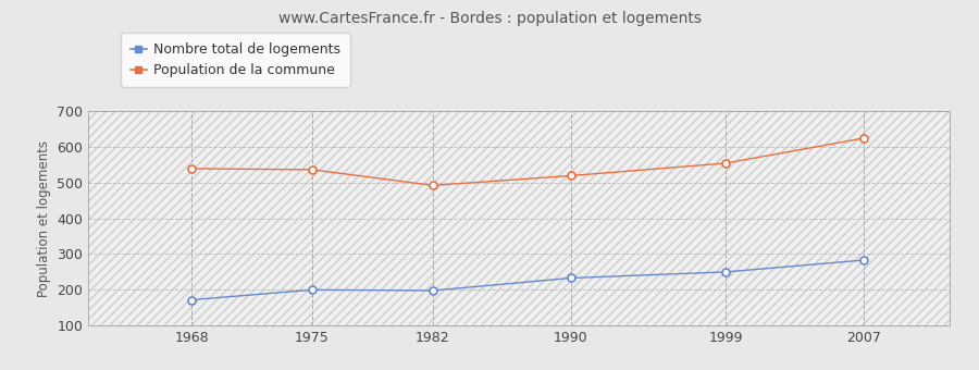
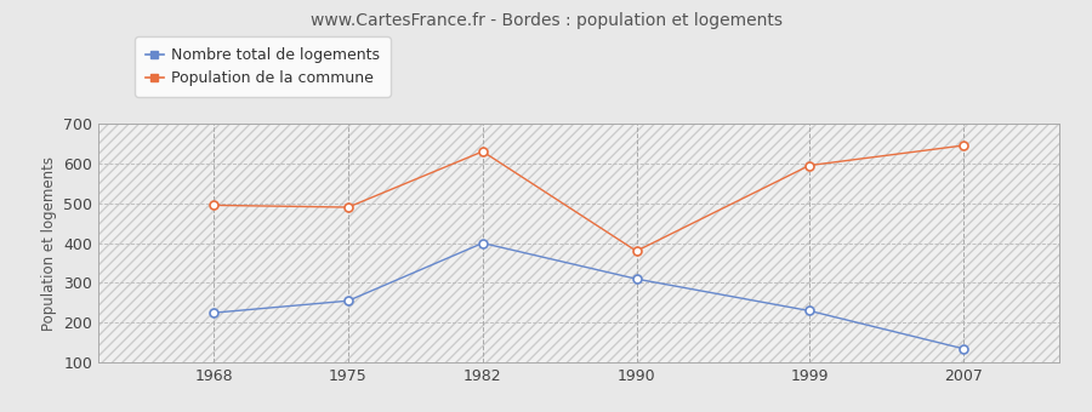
Nombre total de logements/1968: 172 -> 225
Population de la commune/1968: 539 -> 495
Nombre total de logements/1975: 200 -> 255
Population de la commune/1975: 536 -> 490
Nombre total de logements/1982: 198 -> 400
Population de la commune/1982: 492 -> 630
Nombre total de logements/1990: 233 -> 310
Population de la commune/1990: 519 -> 380
Nombre total de logements/1999: 250 -> 230
Population de la commune/1999: 554 -> 595
Nombre total de logements/2007: 283 -> 135
Population de la commune/2007: 624 -> 645
